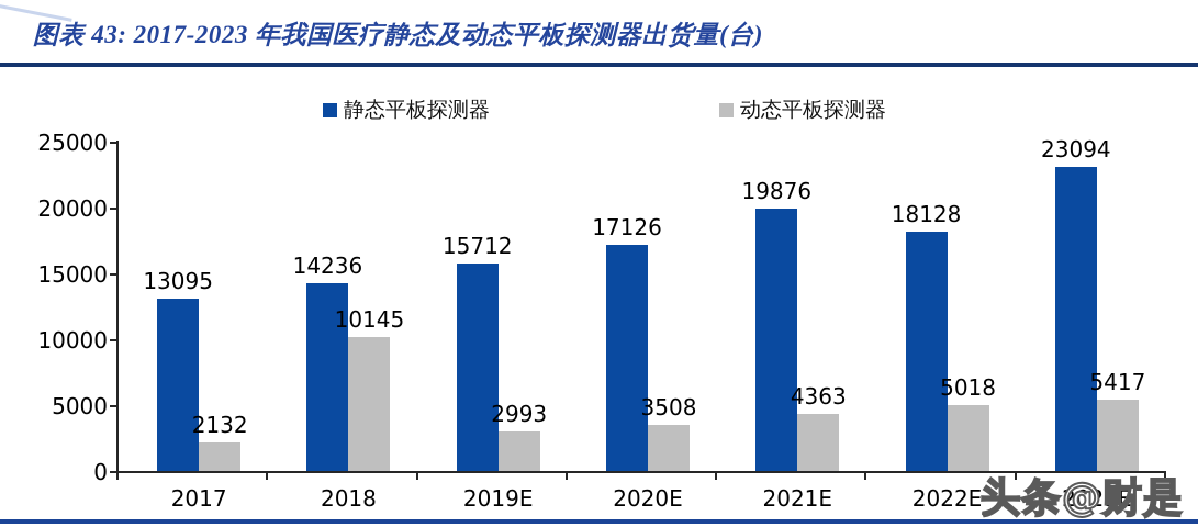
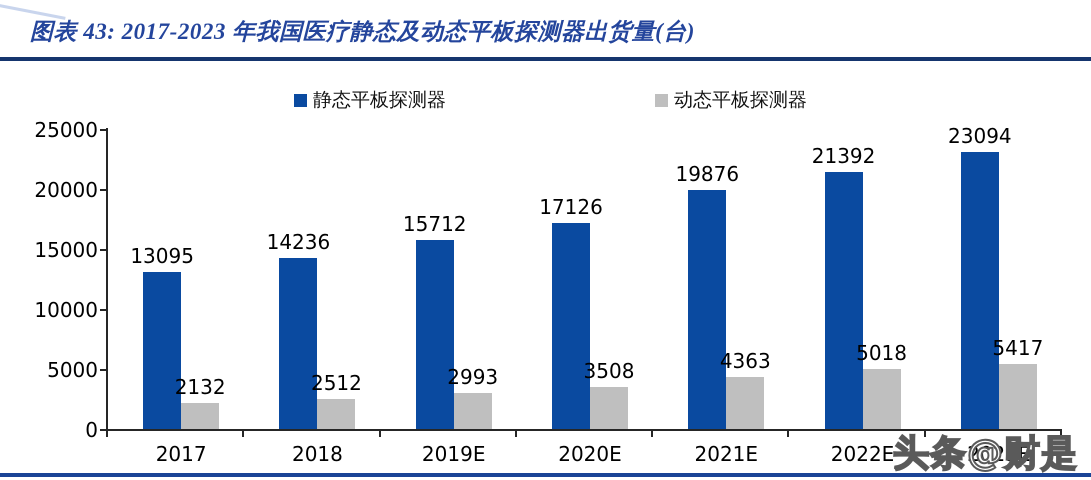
动态平板探测器/2018: 10145 -> 2512
静态平板探测器/2022E: 18128 -> 21392
